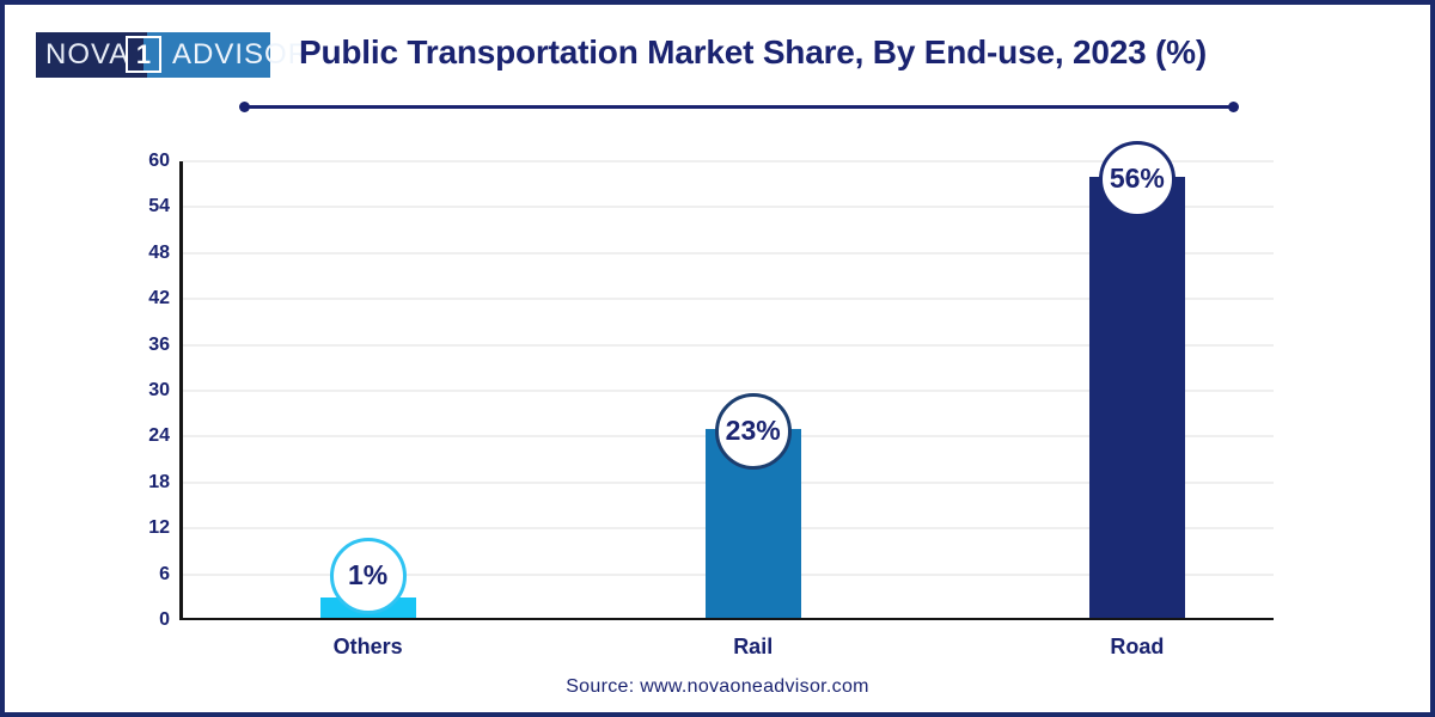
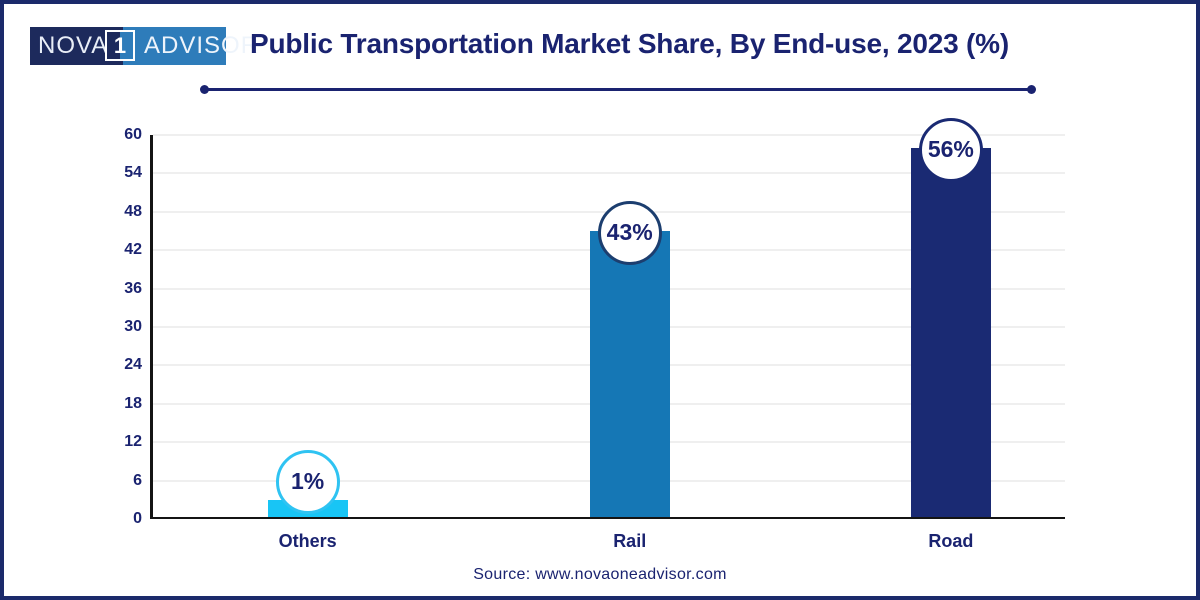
Rail: 23% -> 43%
